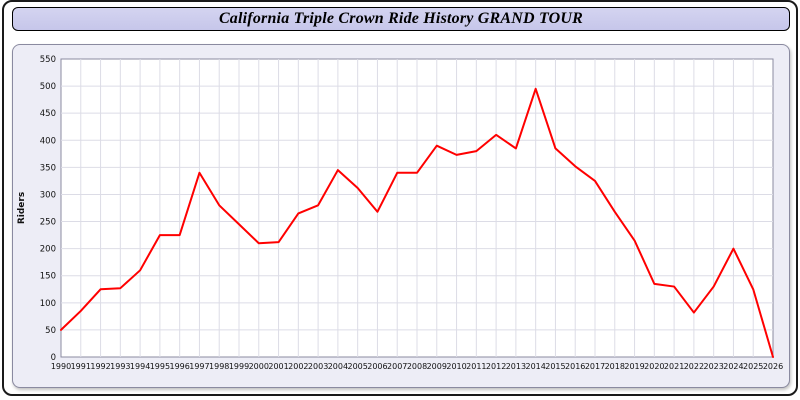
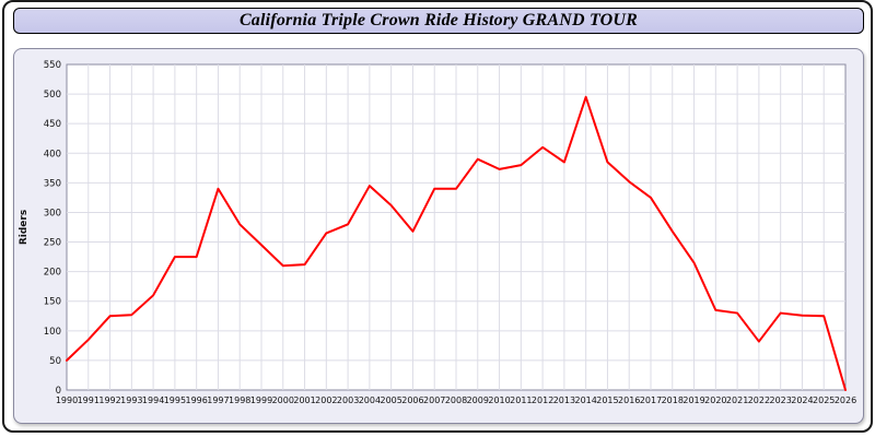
2024: 200 -> 130
